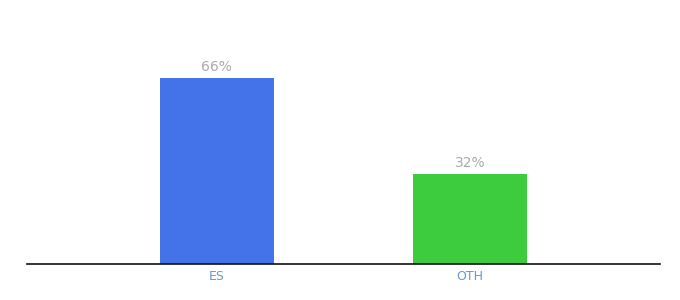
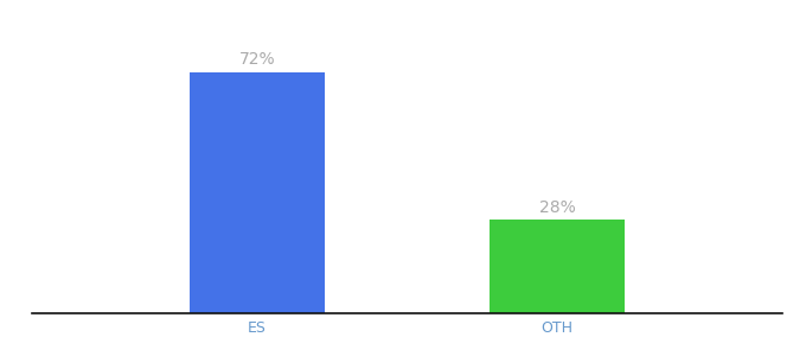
ES: 66% -> 72%
OTH: 32% -> 28%
